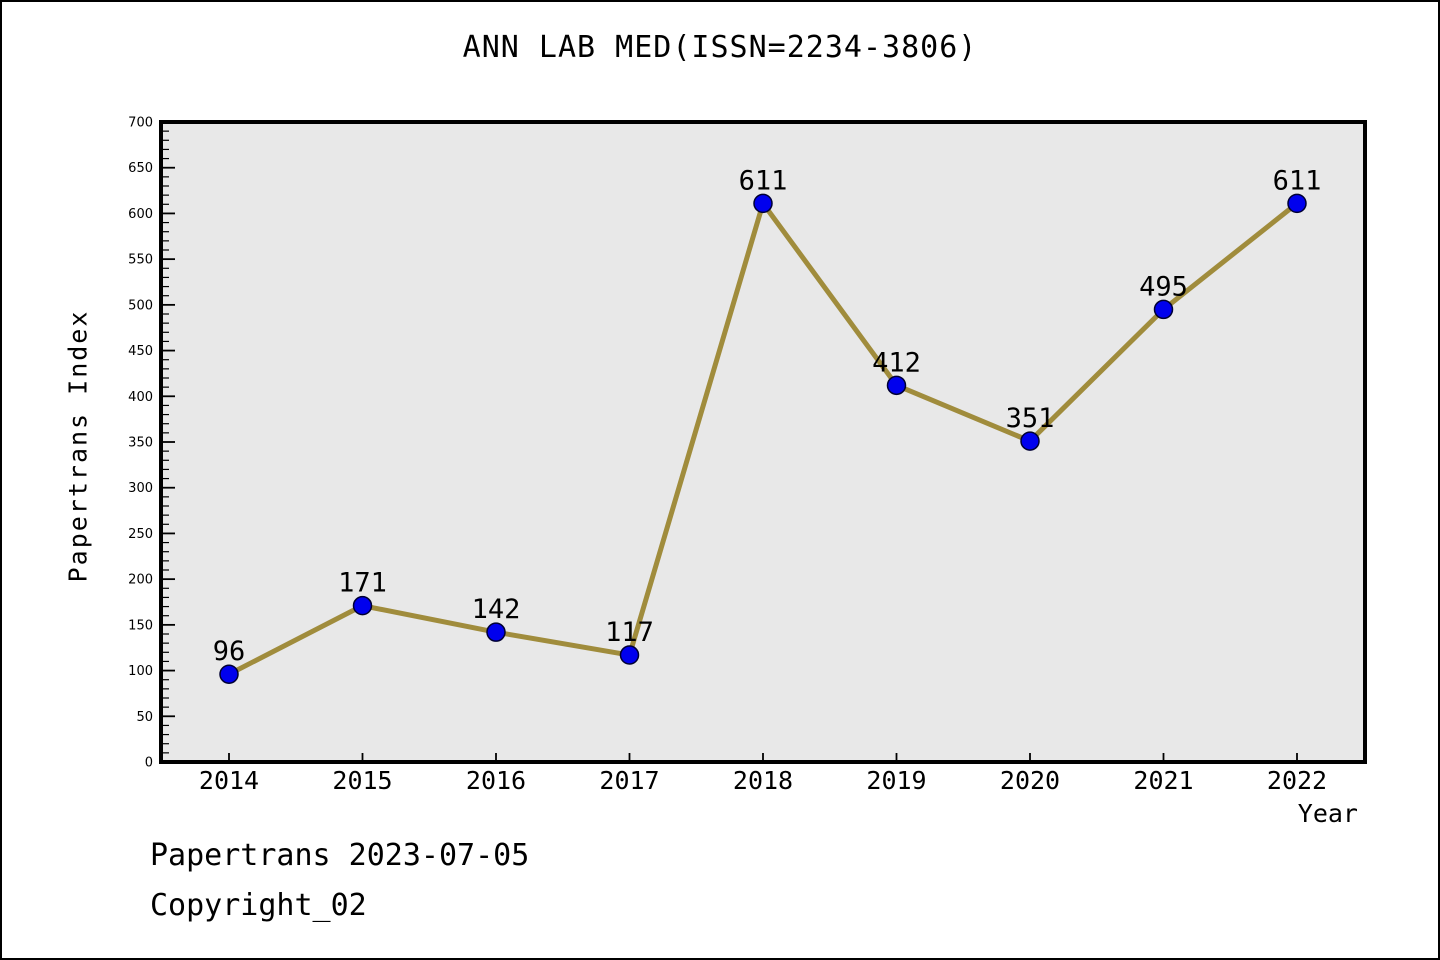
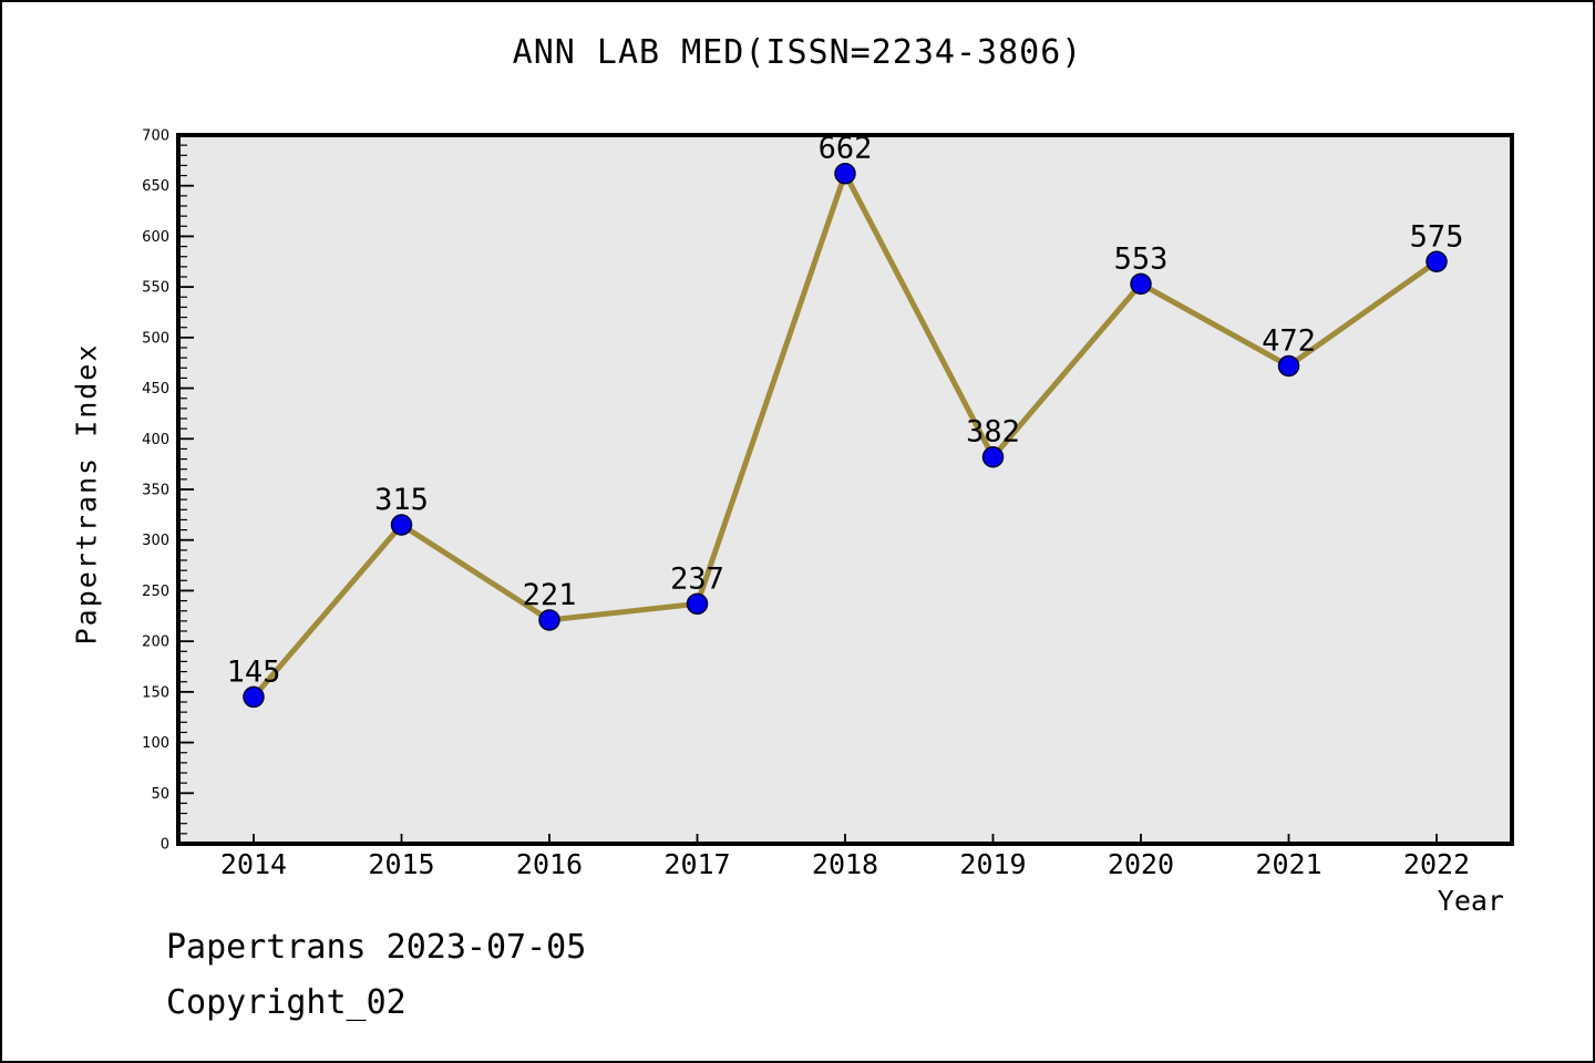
2014: 96 -> 145
2015: 171 -> 315
2016: 142 -> 221
2017: 117 -> 237
2018: 611 -> 662
2019: 412 -> 382
2020: 351 -> 553
2021: 495 -> 472
2022: 611 -> 575
